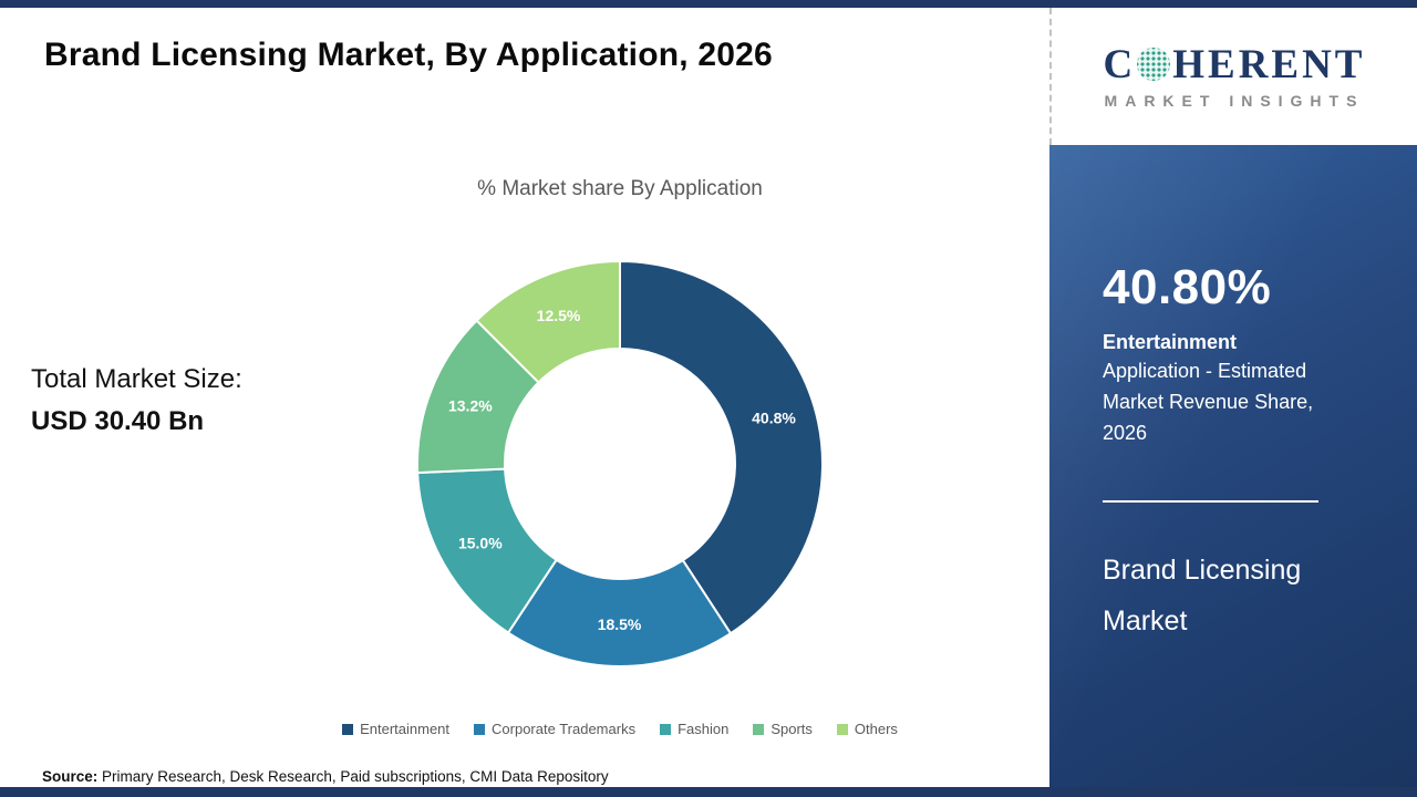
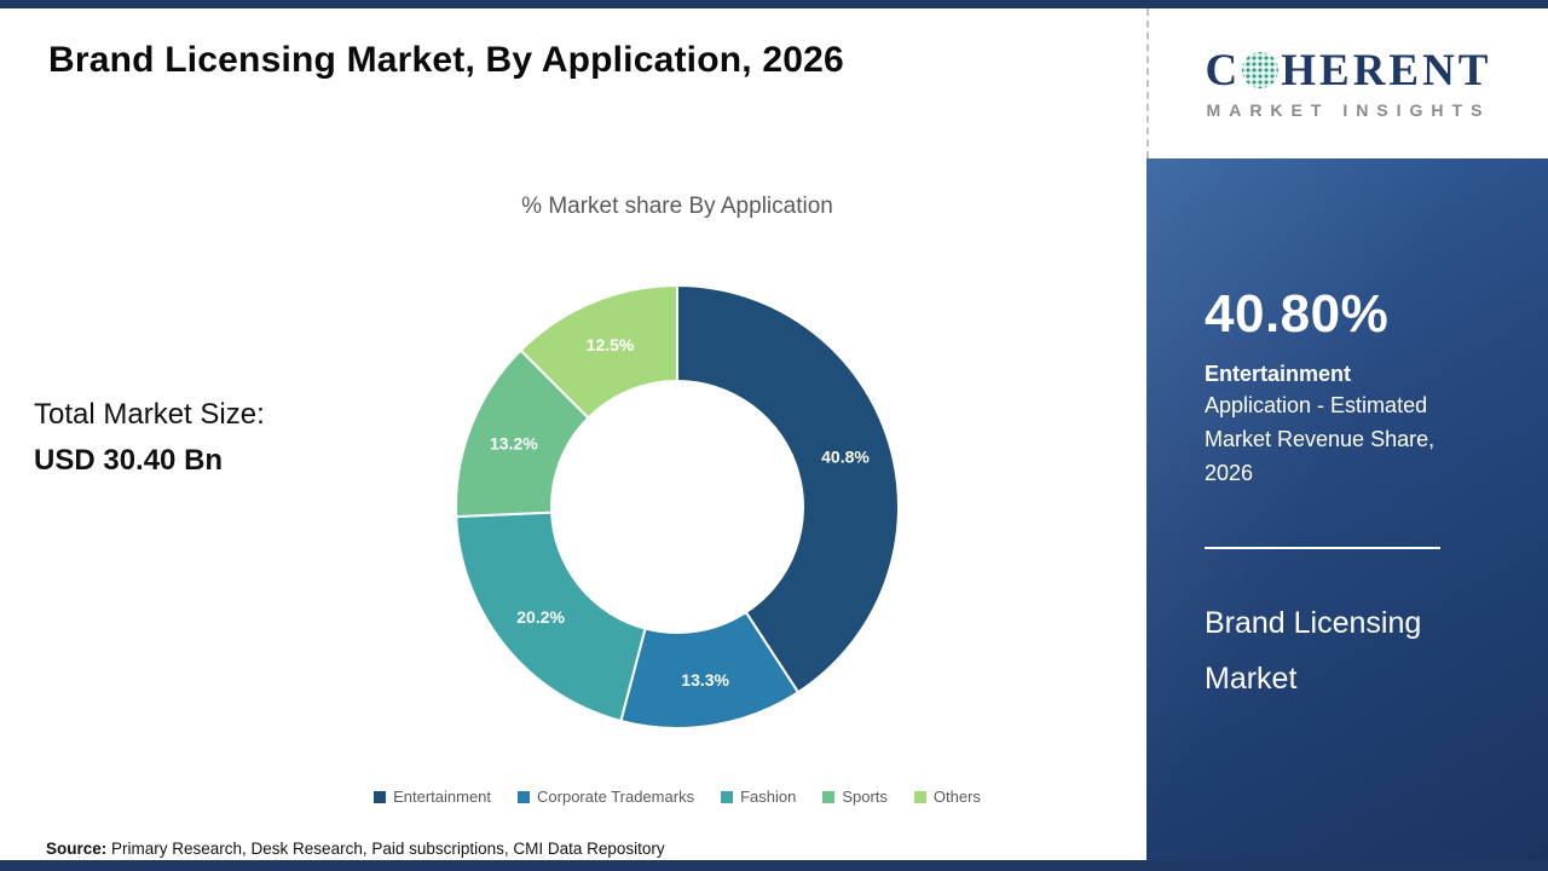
Corporate Trademarks: 18.5% -> 13.3%
Fashion: 15.0% -> 20.2%
